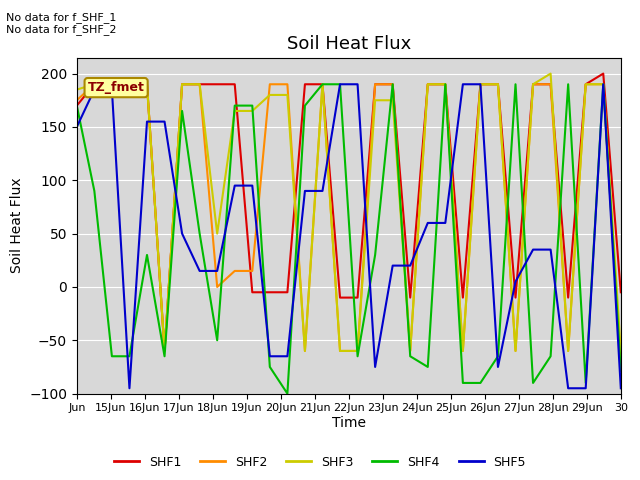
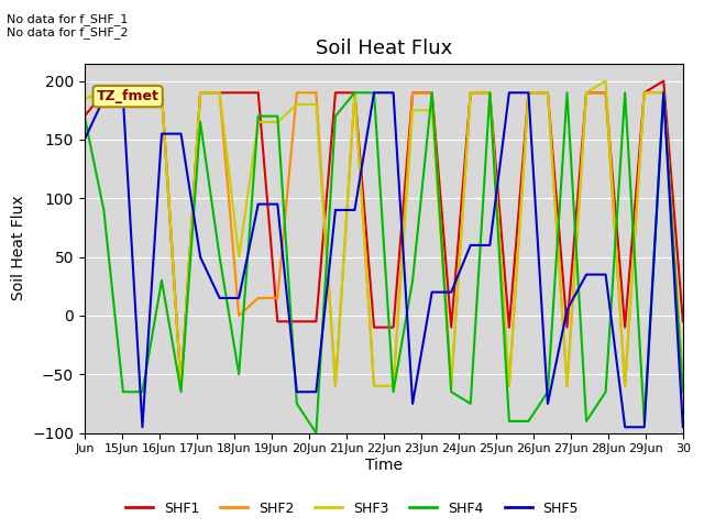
SHF2/Jun: 175 -> 185
SHF2/30: -74 -> -60
SHF4/30: -79 -> -65
